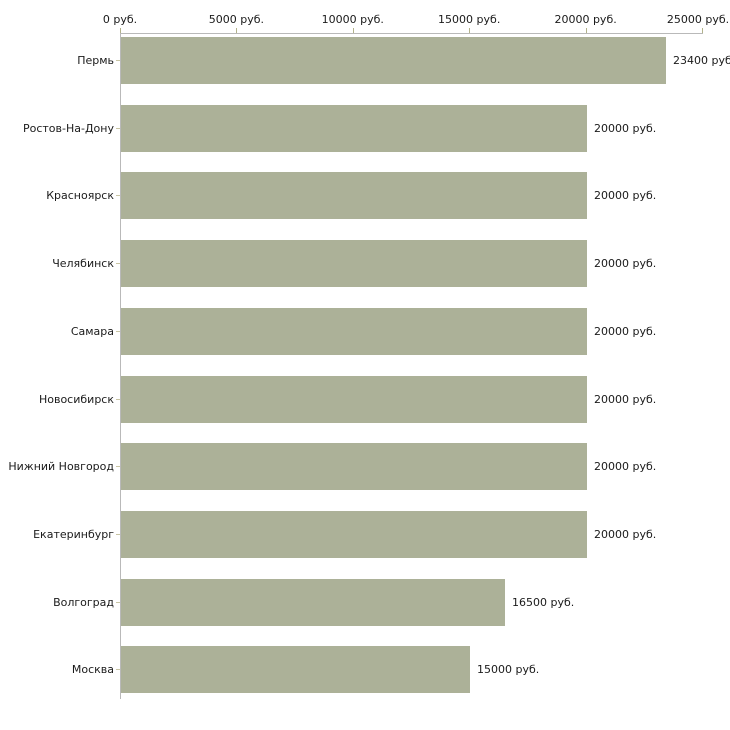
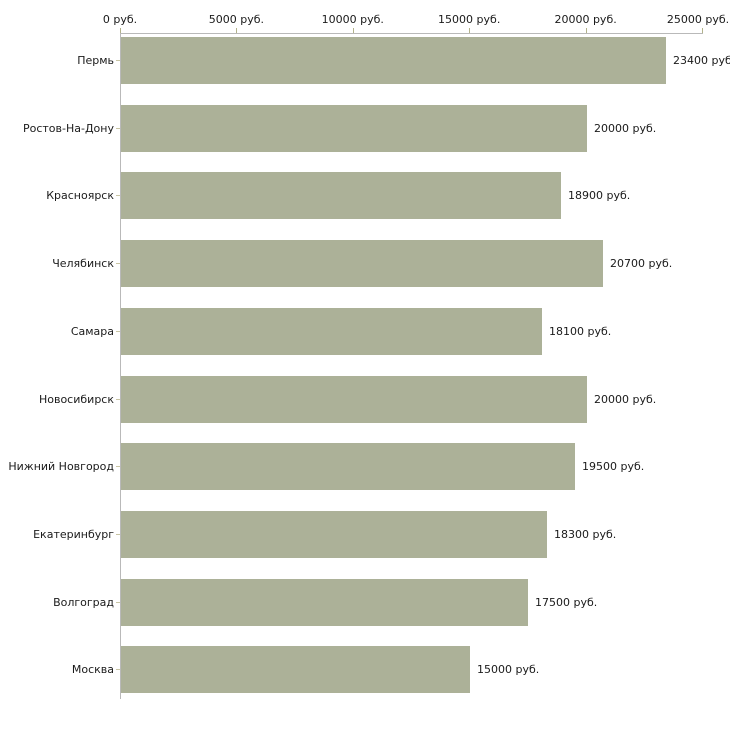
Красноярск: 20000 -> 18900
Челябинск: 20000 -> 20700
Самара: 20000 -> 18100
Нижний Новгород: 20000 -> 19500
Екатеринбург: 20000 -> 18300
Волгоград: 16500 -> 17500
